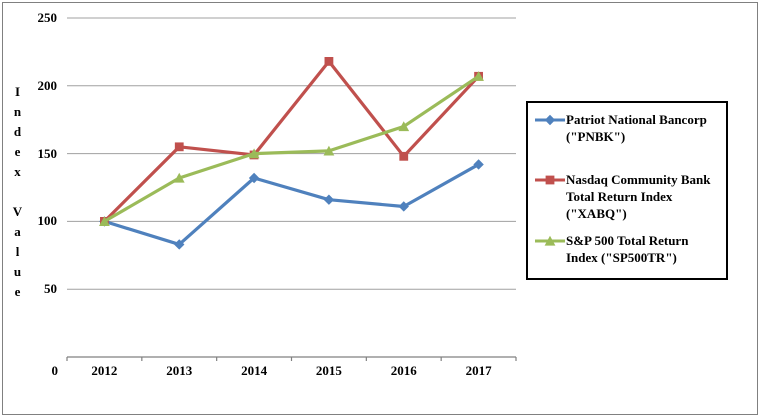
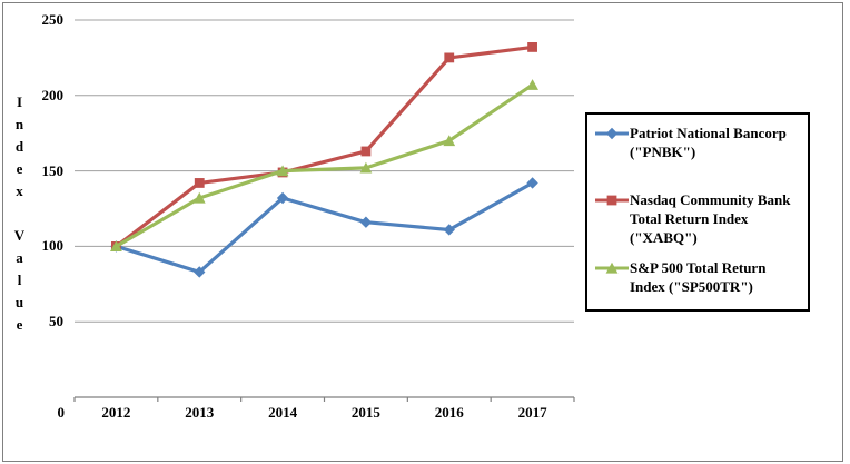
Nasdaq Community Bank Total Return Index ("XABQ")/2013: 155 -> 142
Nasdaq Community Bank Total Return Index ("XABQ")/2015: 218 -> 163
Nasdaq Community Bank Total Return Index ("XABQ")/2016: 148 -> 225
Nasdaq Community Bank Total Return Index ("XABQ")/2017: 207 -> 232
